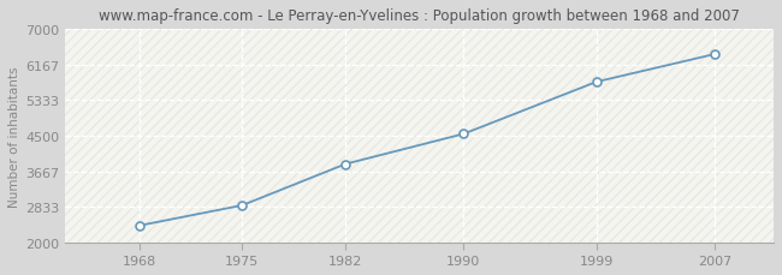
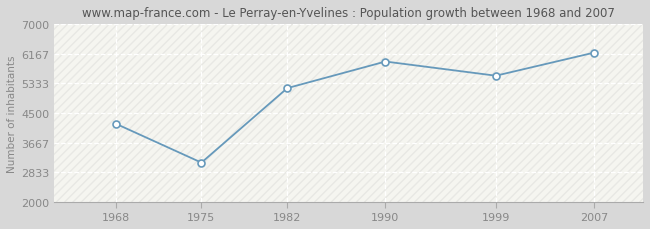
1968: 2390 -> 4200
1975: 2870 -> 3100
1982: 3840 -> 5200
1990: 4540 -> 5950
1999: 5760 -> 5550
2007: 6410 -> 6200
